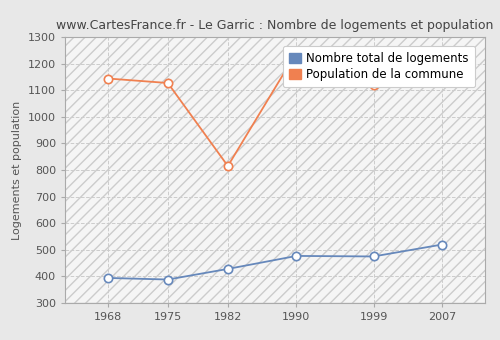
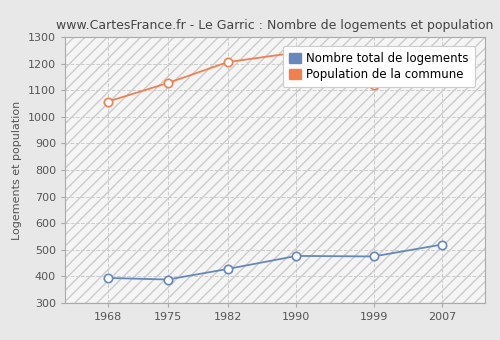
Population de la commune/1968: 1145 -> 1058
Population de la commune/1982: 815 -> 1207
